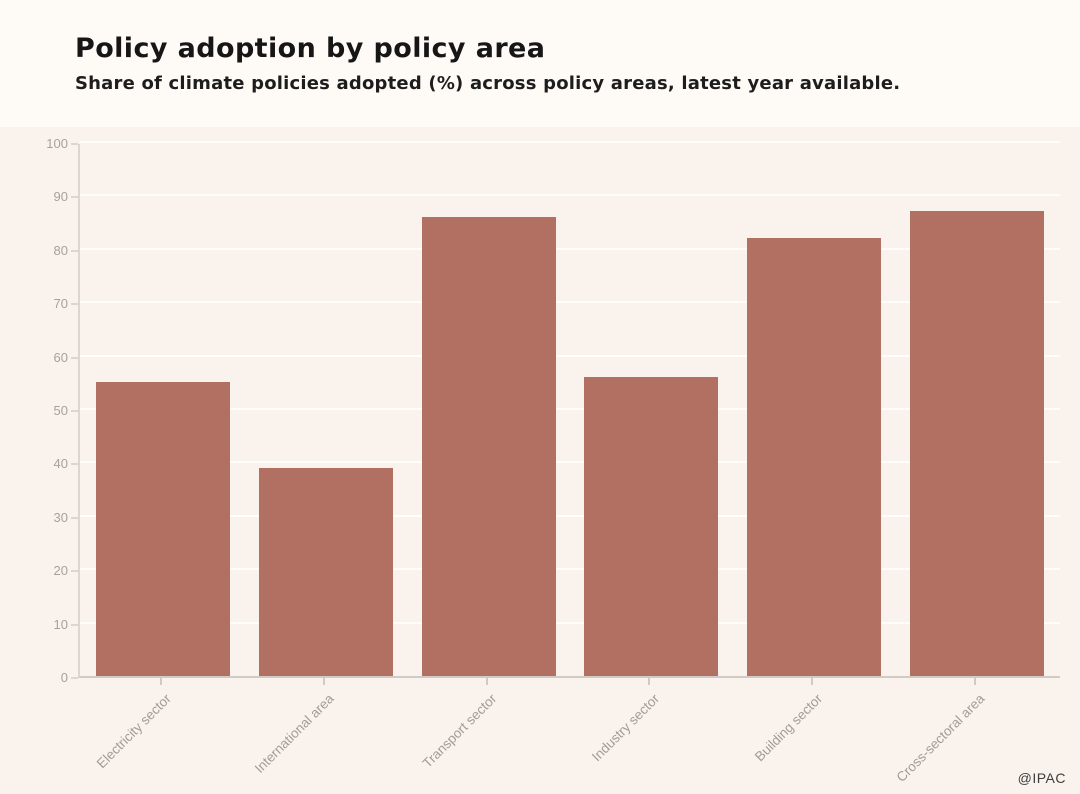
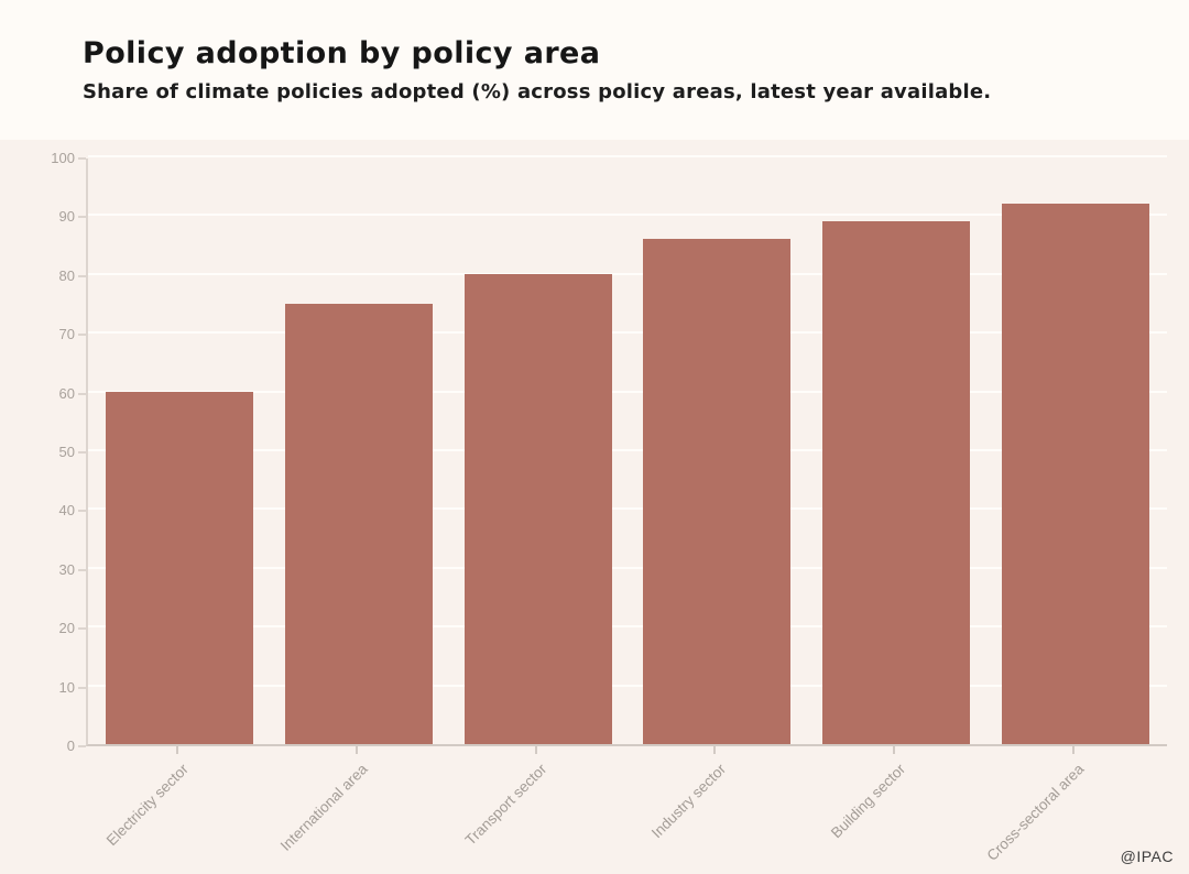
Electricity sector: 55 -> 60
International area: 39 -> 75
Transport sector: 86 -> 80
Industry sector: 56 -> 86
Building sector: 82 -> 89
Cross-sectoral area: 87 -> 92
